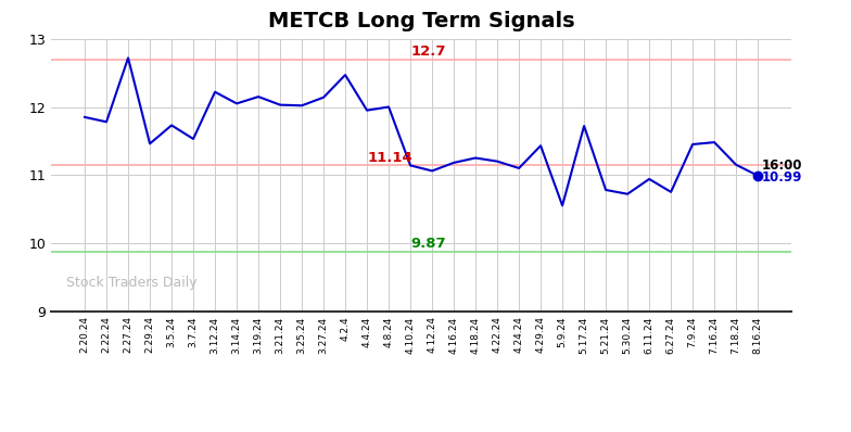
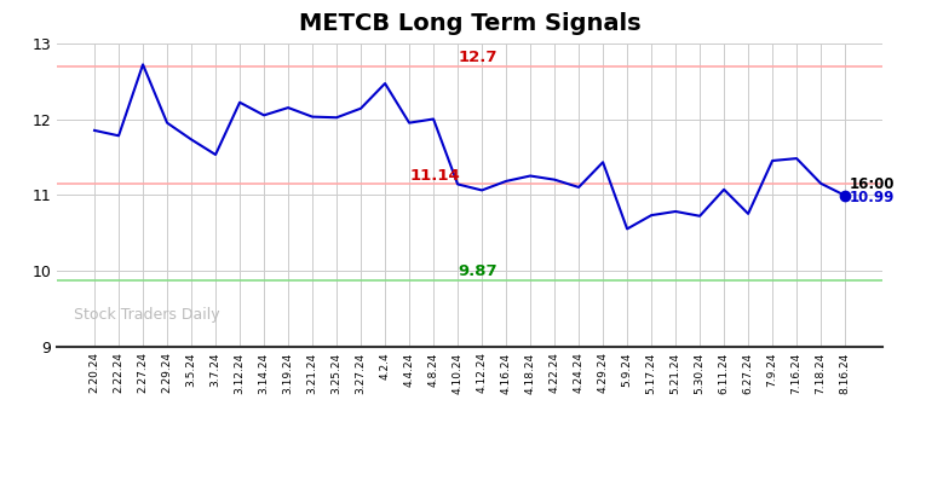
2.29.24: 11.46 -> 11.95
5.17.24: 11.72 -> 10.73
6.11.24: 10.94 -> 11.07
